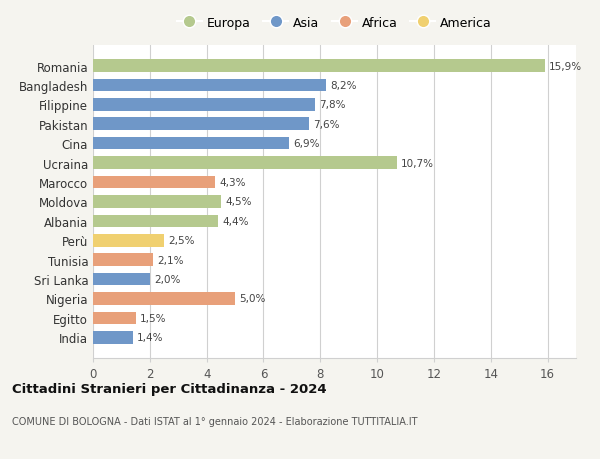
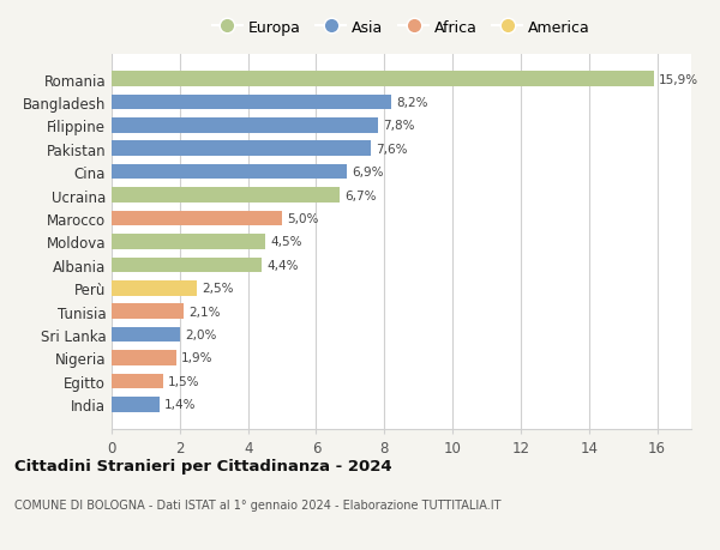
Ucraina: 10,7% -> 6,7%
Marocco: 4,3% -> 5,0%
Nigeria: 5,0% -> 1,9%
